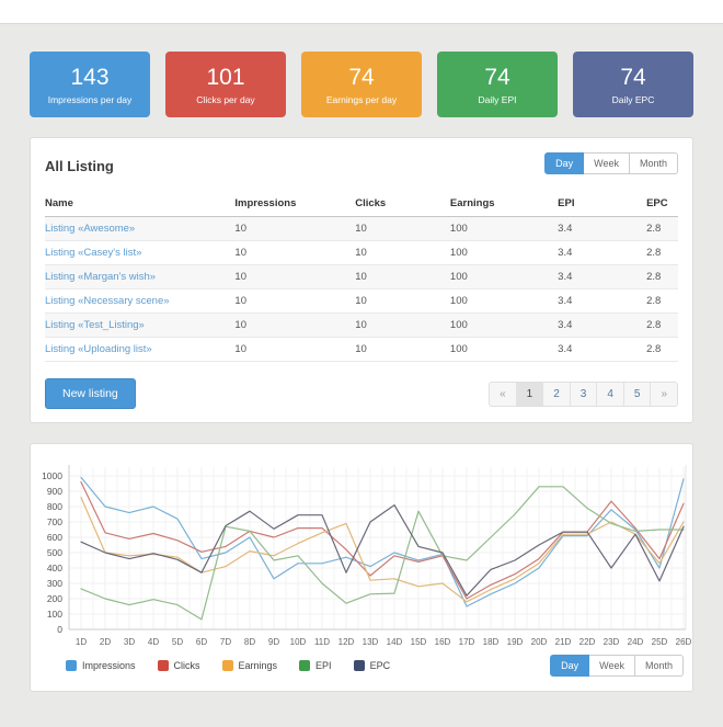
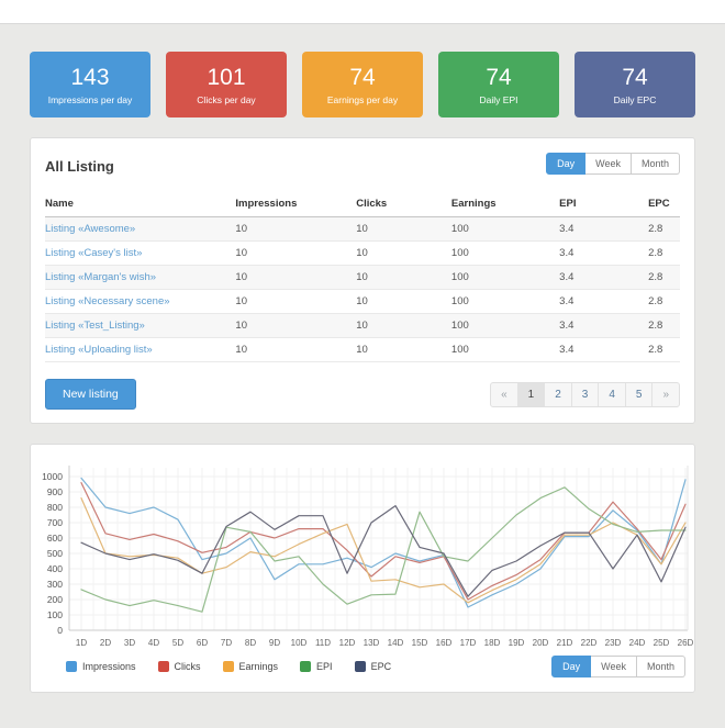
EPI/6D: 60 -> 120
EPI/20D: 930 -> 860
Impressions/25D: 400 -> 430
